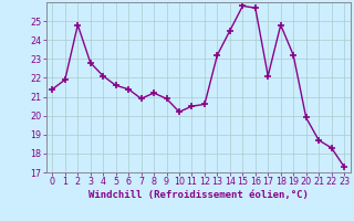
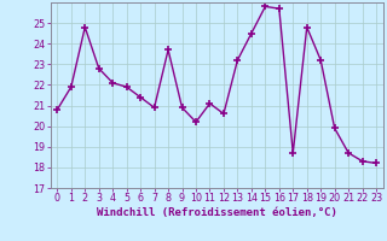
0: 21.4 -> 20.8
5: 21.6 -> 21.9
8: 21.2 -> 23.7
11: 20.5 -> 21.1
17: 22.1 -> 18.7
23: 17.3 -> 18.2
